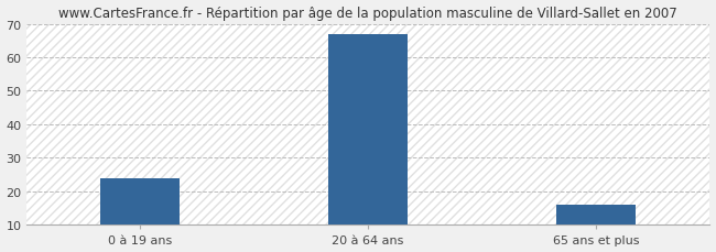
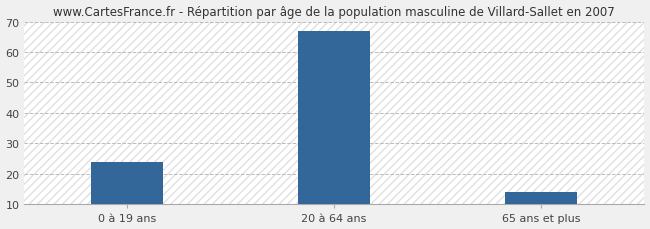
65 ans et plus: 16 -> 14
